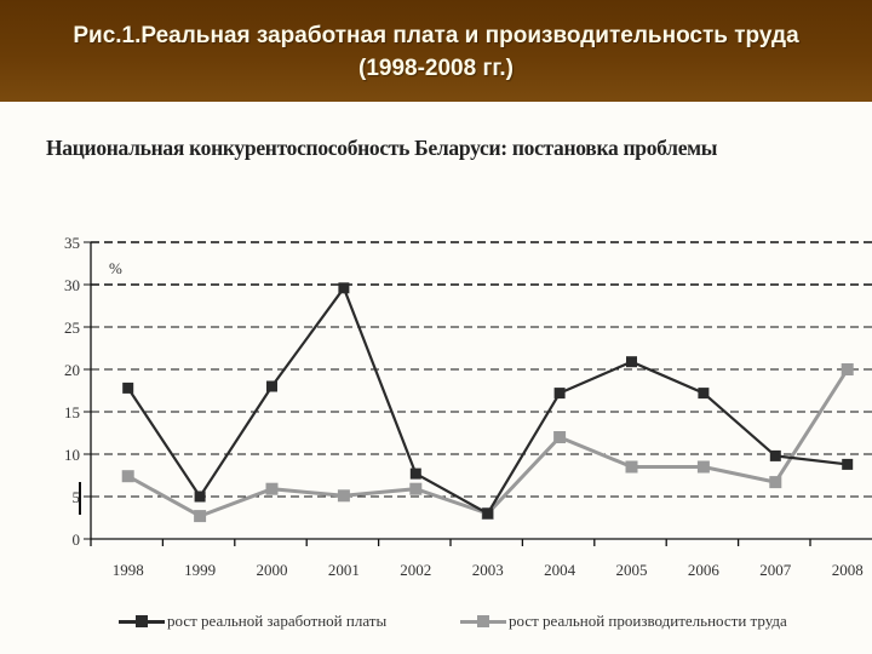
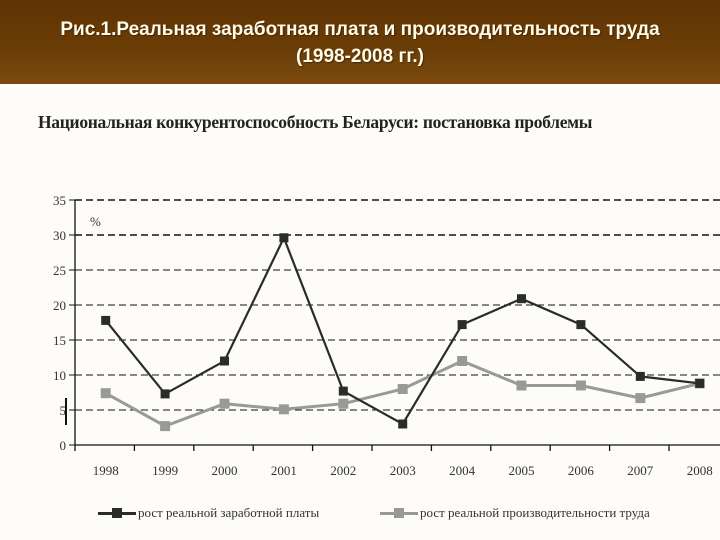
рост реальной заработной платы/1999: 5 -> 7
рост реальной заработной платы/2000: 18 -> 12
рост реальной производительности труда/2003: 3 -> 8
рост реальной производительности труда/2008: 20 -> 9
